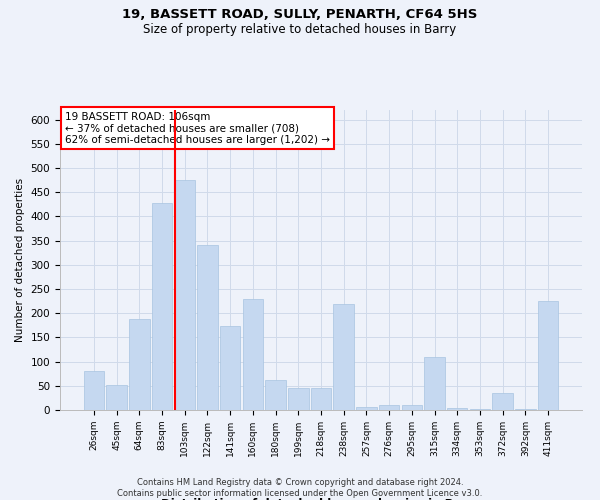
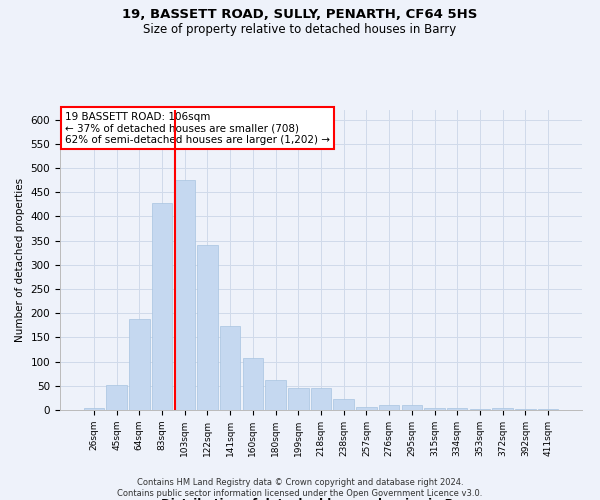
26sqm: 80 -> 5
160sqm: 230 -> 107
238sqm: 220 -> 22
315sqm: 110 -> 5
372sqm: 35 -> 5
411sqm: 225 -> 2
